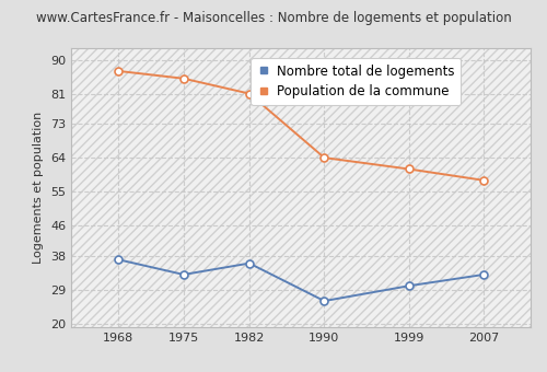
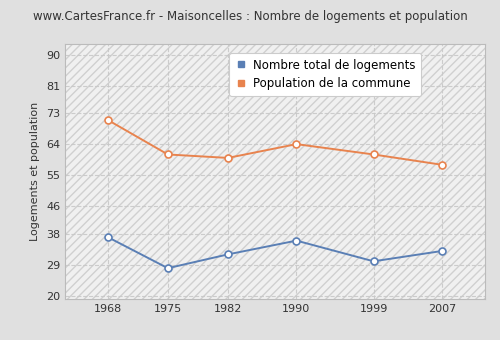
Population de la commune/1968: 87 -> 71
Nombre total de logements/1975: 33 -> 28
Population de la commune/1975: 85 -> 61
Nombre total de logements/1982: 36 -> 32
Population de la commune/1982: 81 -> 60
Nombre total de logements/1990: 26 -> 36
